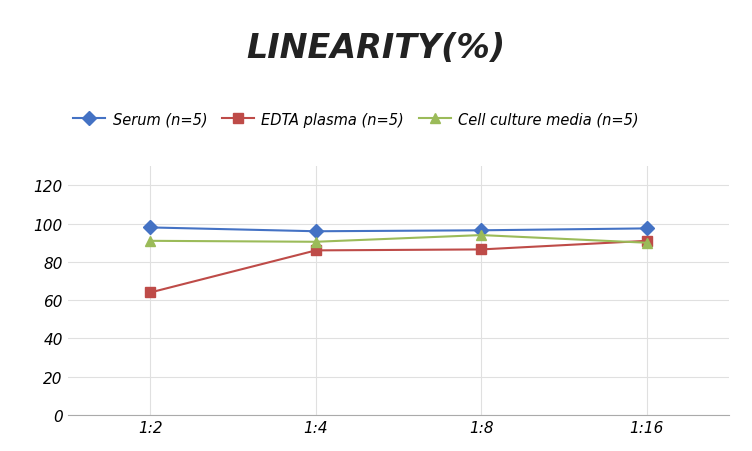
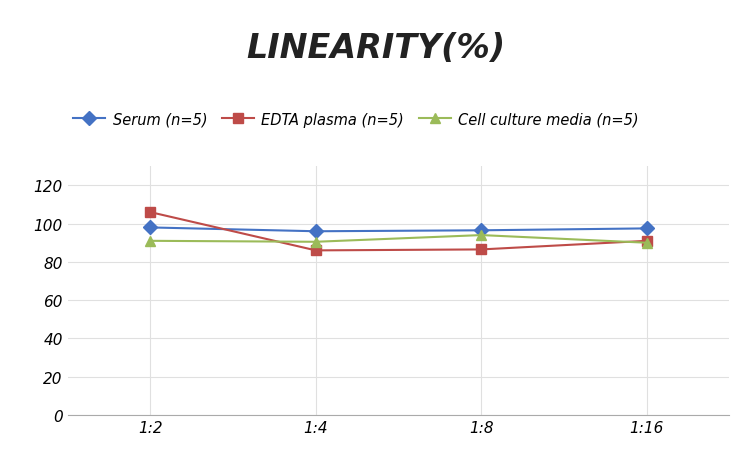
EDTA plasma (n=5)/1:2: 64 -> 106
